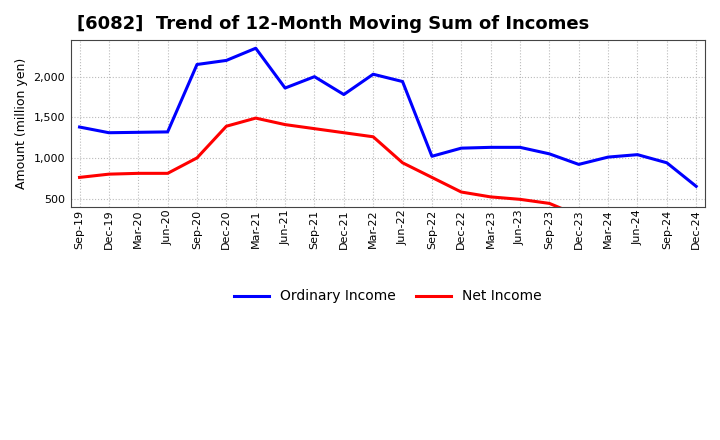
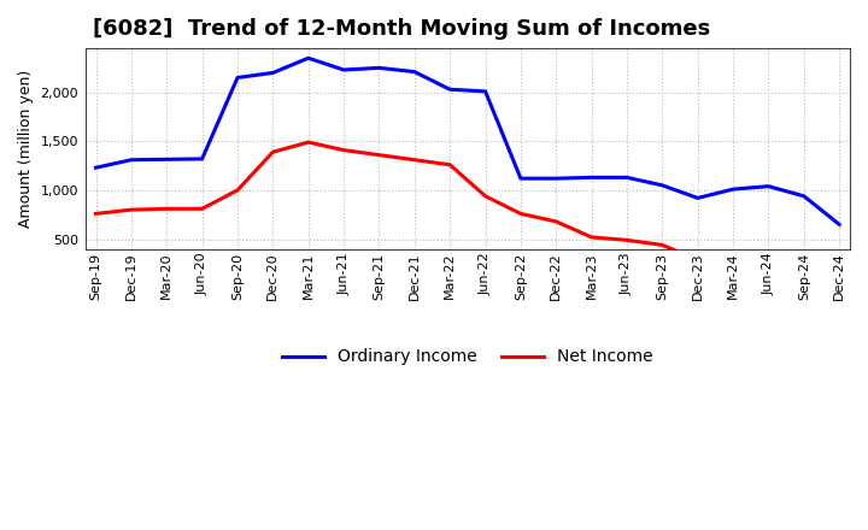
Ordinary Income/Sep-19: 1,380 -> 1,230
Ordinary Income/Jun-21: 1,860 -> 2,230
Ordinary Income/Sep-21: 2,000 -> 2,250
Ordinary Income/Dec-21: 1,780 -> 2,210
Ordinary Income/Jun-22: 1,940 -> 2,010
Ordinary Income/Sep-22: 1,020 -> 1,120
Net Income/Dec-22: 580 -> 680
